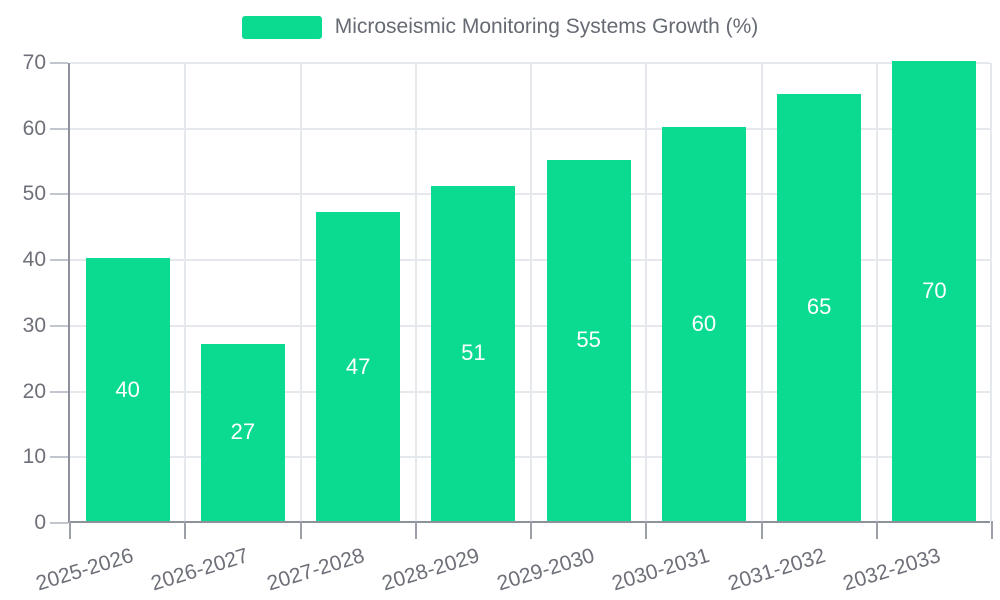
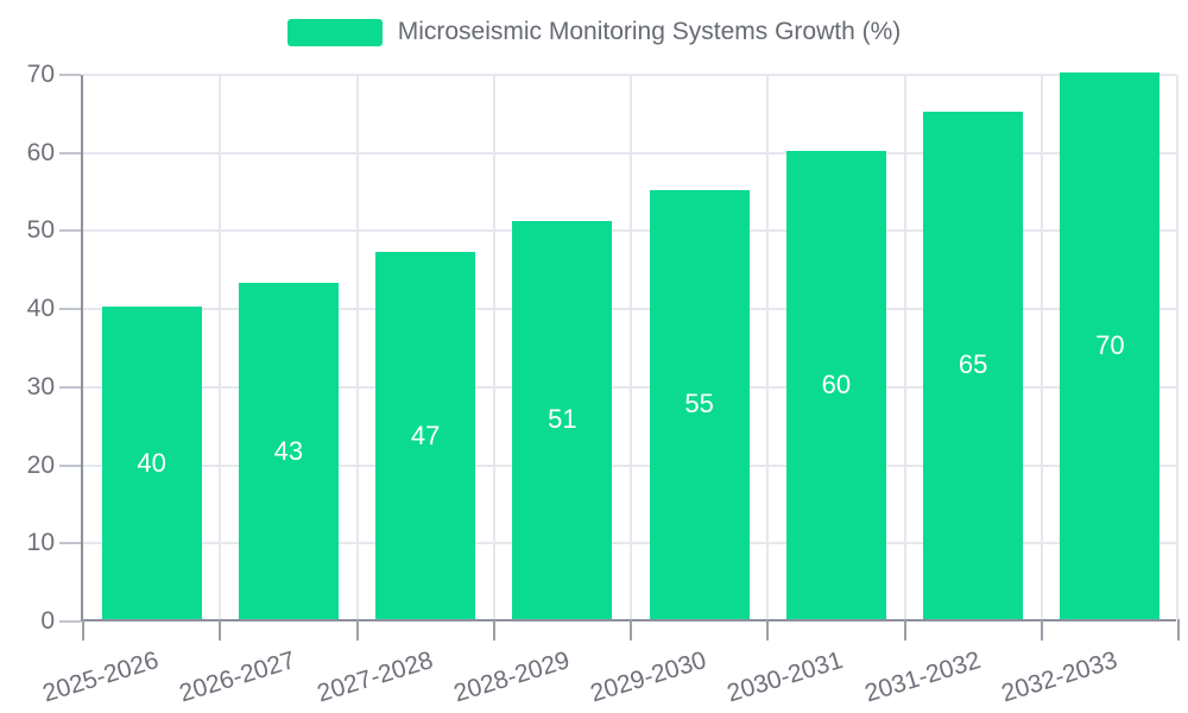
2026-2027: 27 -> 43
